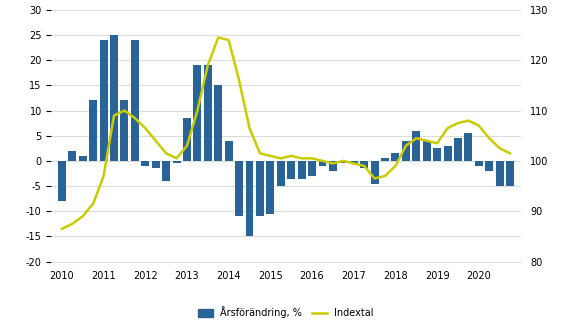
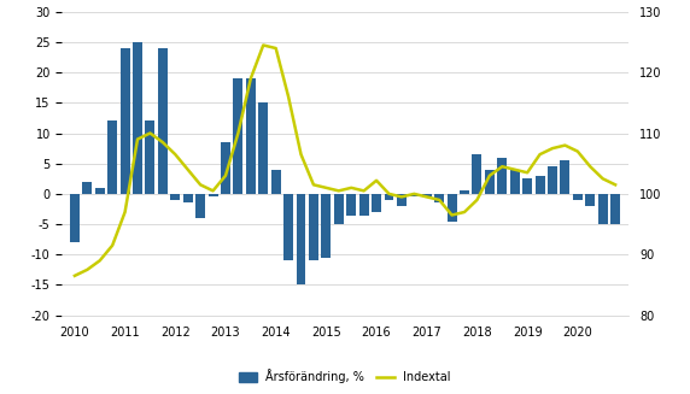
Indextal/2016: 100.5 -> 102.2
Årsförändring, %/2018: 1.5 -> 6.6
